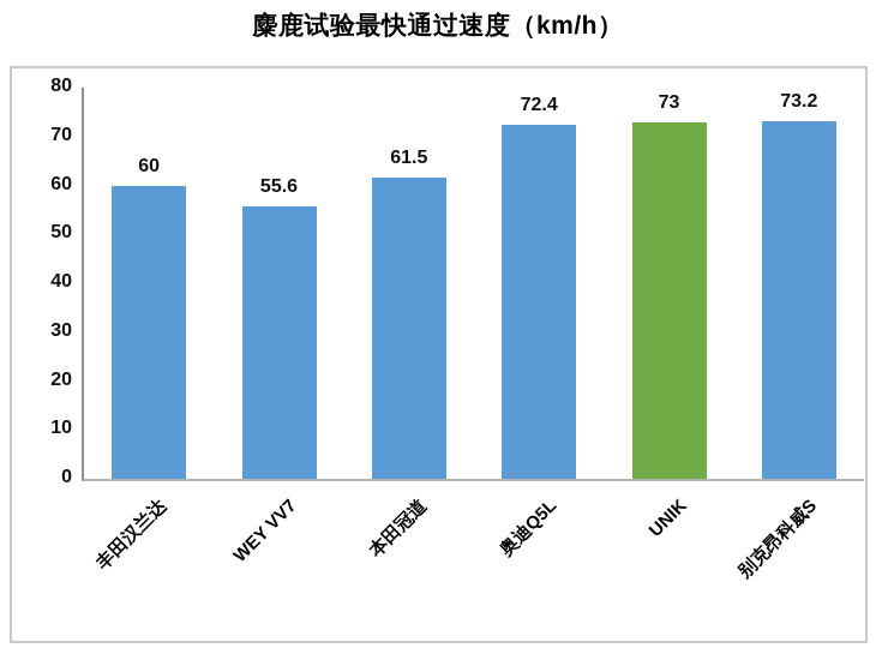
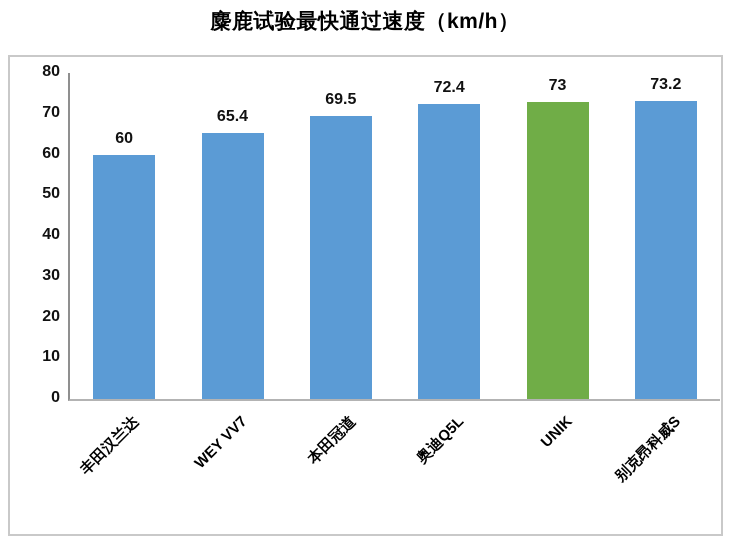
WEY VV7: 55.6 -> 65.4
本田冠道: 61.5 -> 69.5
